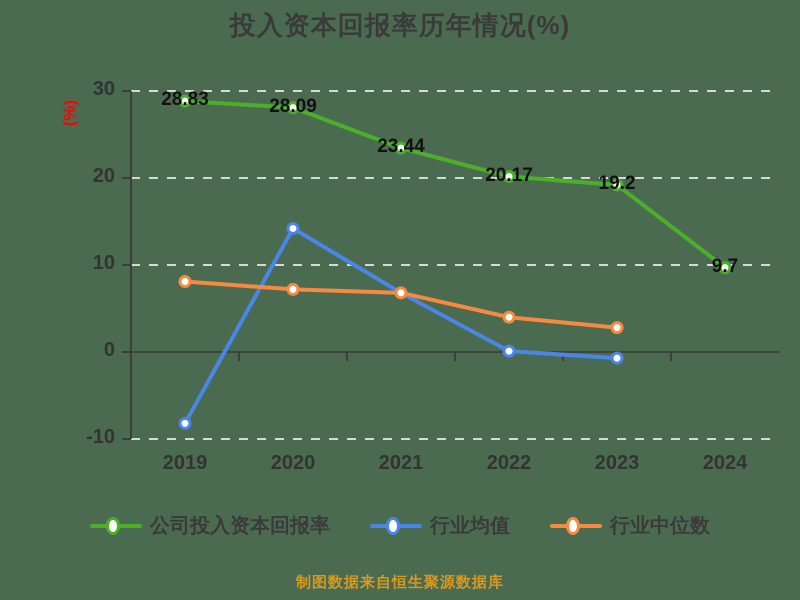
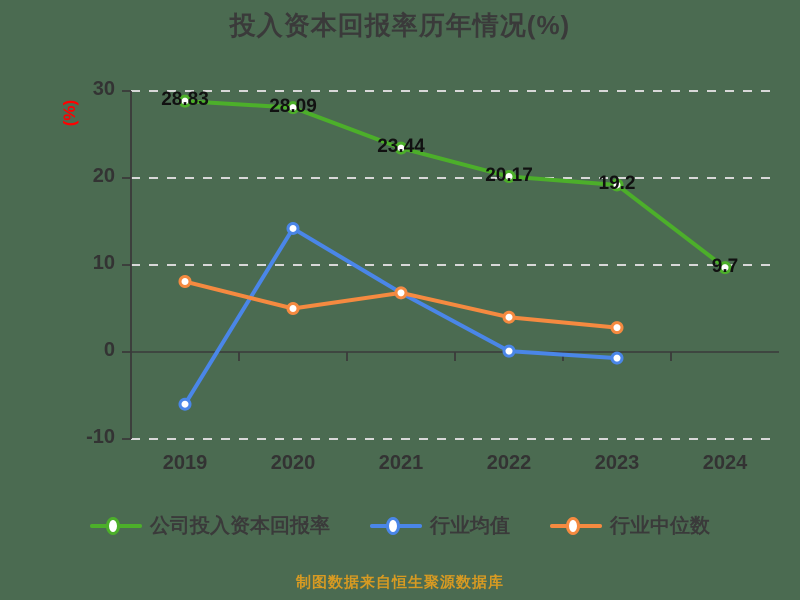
行业均值/2019: -8 -> -6
行业中位数/2020: 7 -> 5
